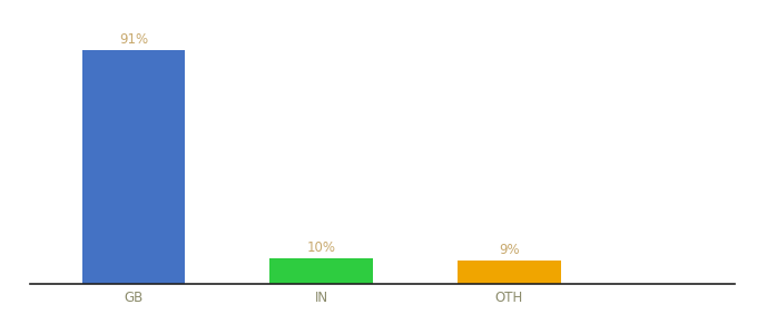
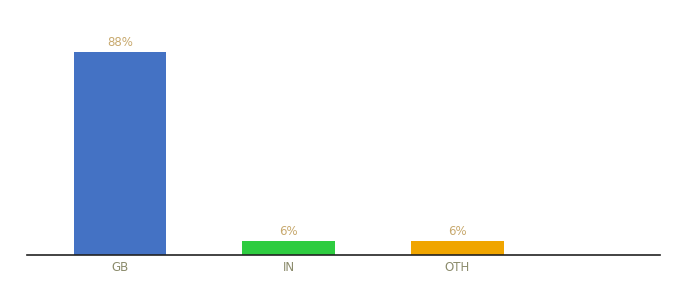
GB: 91% -> 88%
IN: 10% -> 6%
OTH: 9% -> 6%
